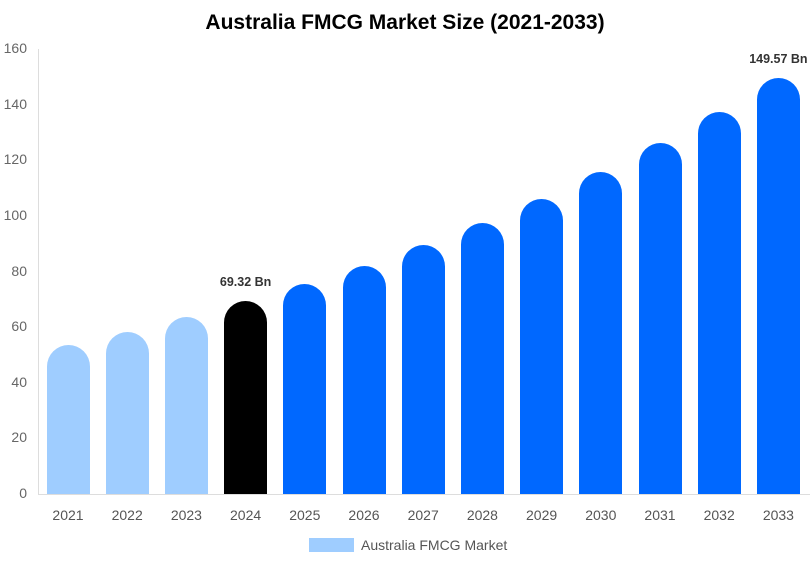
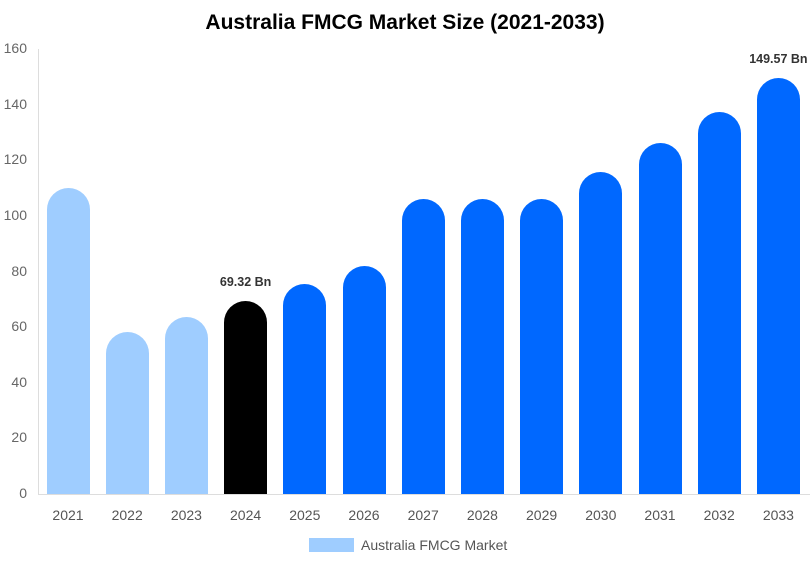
2021: 54 -> 110
2027: 90 -> 106
2028: 98 -> 106
